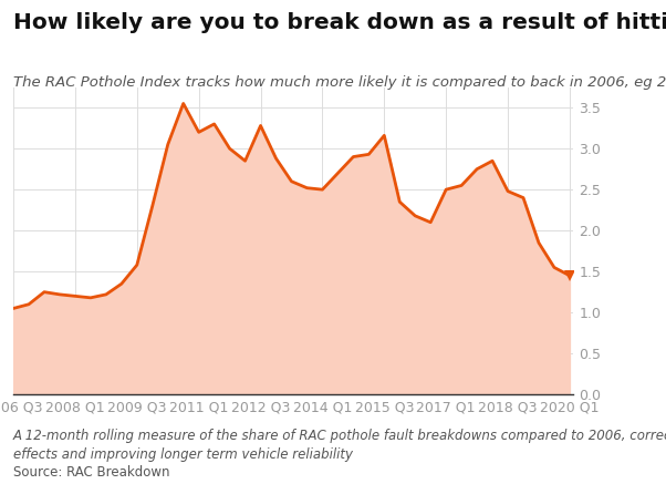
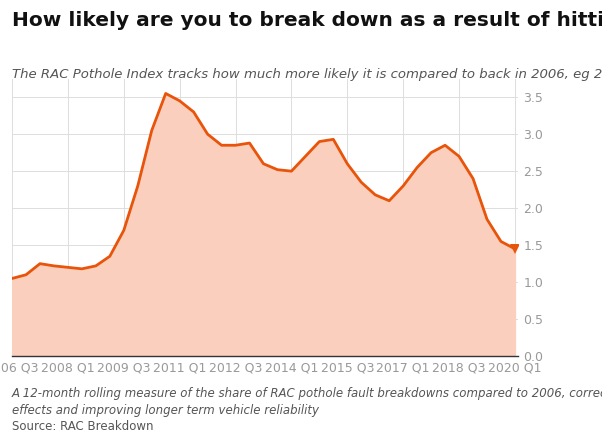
2009 Q3: 1.58 -> 1.70
2011 Q1: 3.20 -> 3.45
2012 Q3: 3.28 -> 2.85
2015 Q3: 3.16 -> 2.60
2017 Q1: 2.50 -> 2.30
2018 Q3: 2.48 -> 2.70
